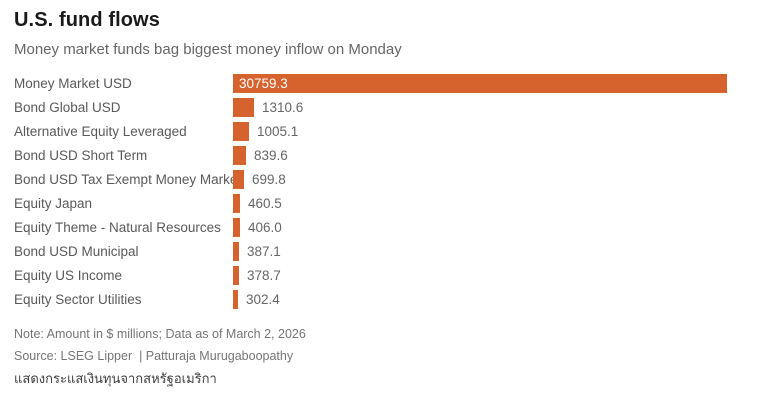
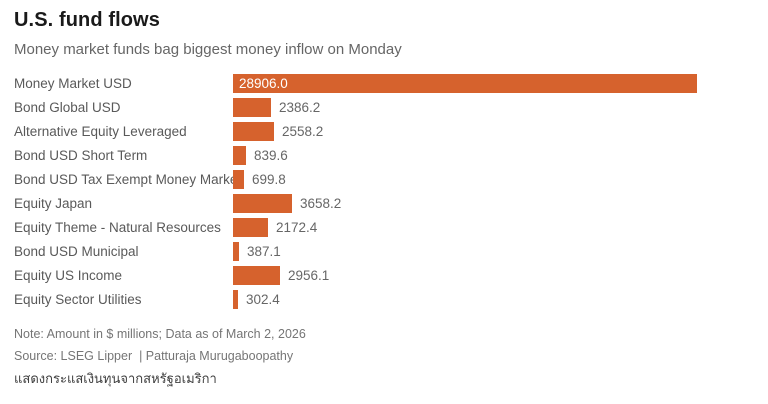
Money Market USD: 30759.3 -> 28906.0
Bond Global USD: 1310.6 -> 2386.2
Alternative Equity Leveraged: 1005.1 -> 2558.2
Equity Japan: 460.5 -> 3658.2
Equity Theme - Natural Resources: 406.0 -> 2172.4
Equity US Income: 378.7 -> 2956.1
